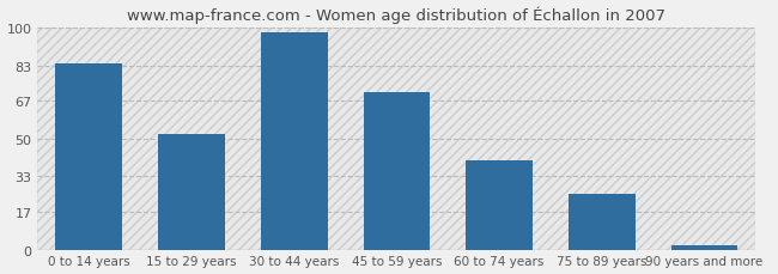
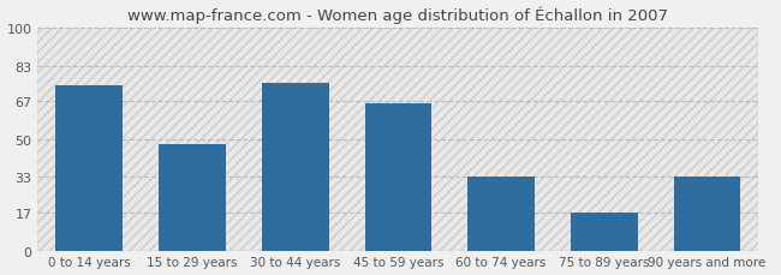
0 to 14 years: 84 -> 74
15 to 29 years: 52 -> 48
30 to 44 years: 98 -> 75
45 to 59 years: 71 -> 66
60 to 74 years: 40 -> 33
75 to 89 years: 25 -> 17
90 years and more: 2 -> 33
